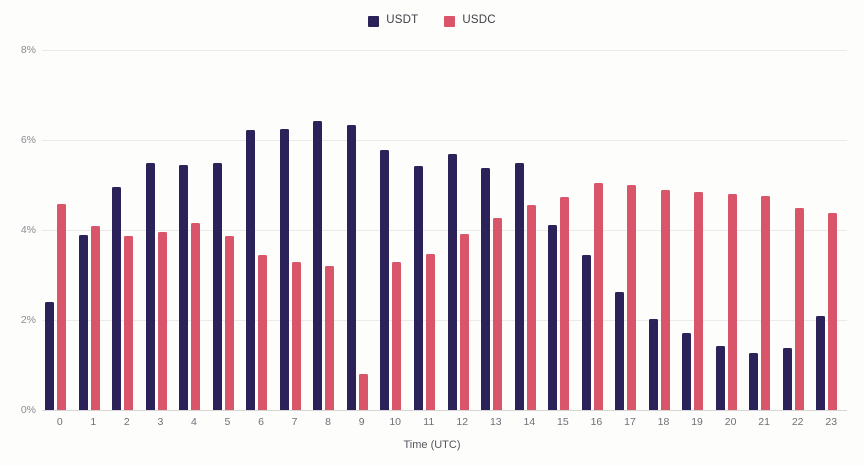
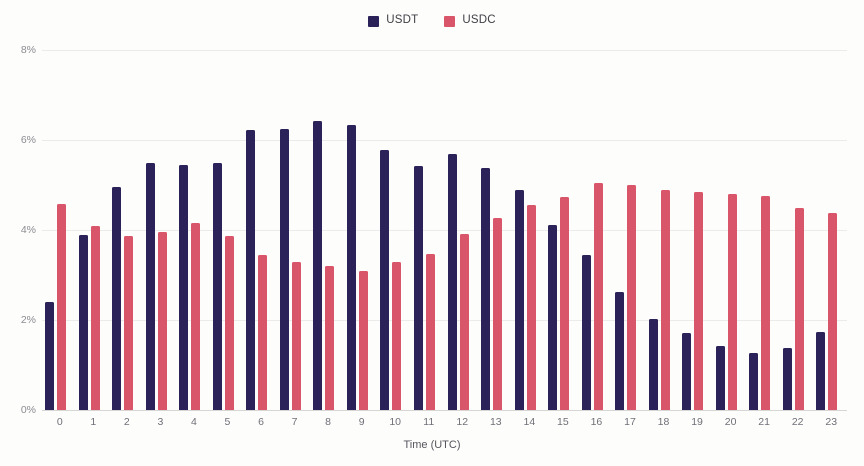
USDC/9: 0.8% -> 3.1%
USDT/14: 5.5% -> 4.9%
USDT/23: 2.1% -> 1.7%
